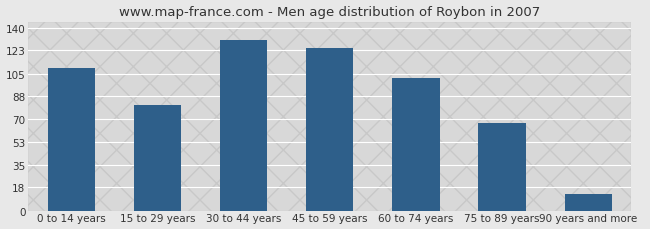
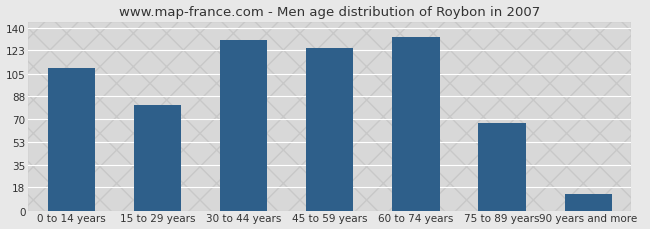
60 to 74 years: 102 -> 133
